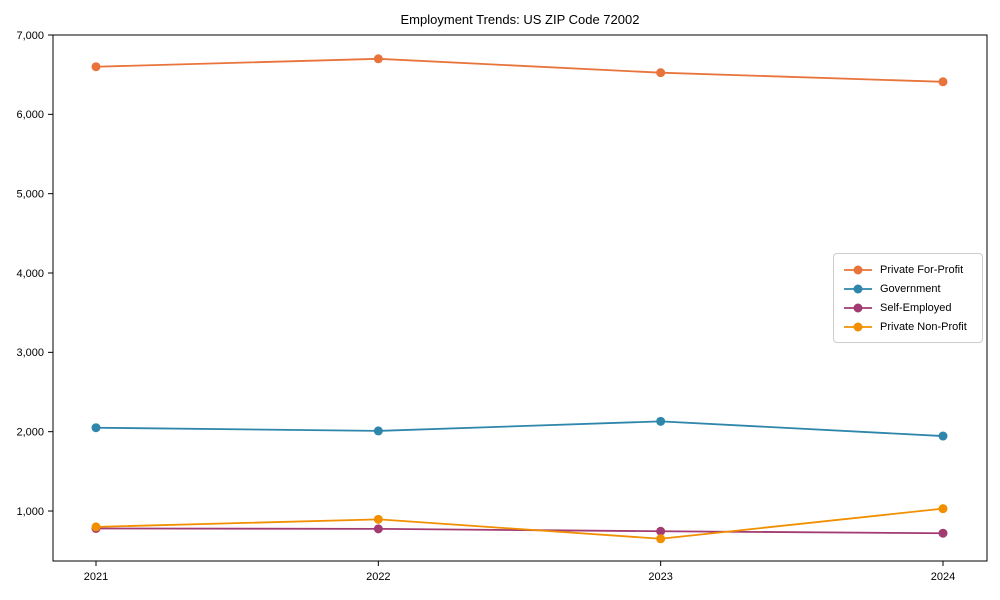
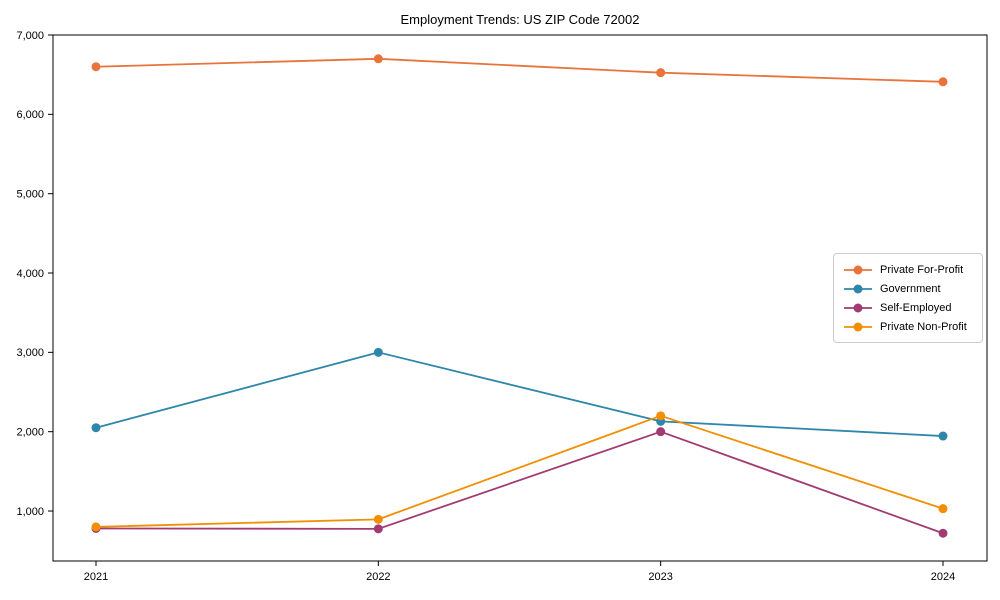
Government/2022: 2000 -> 3000
Self-Employed/2023: 700 -> 2000
Private Non-Profit/2023: 600 -> 2200
